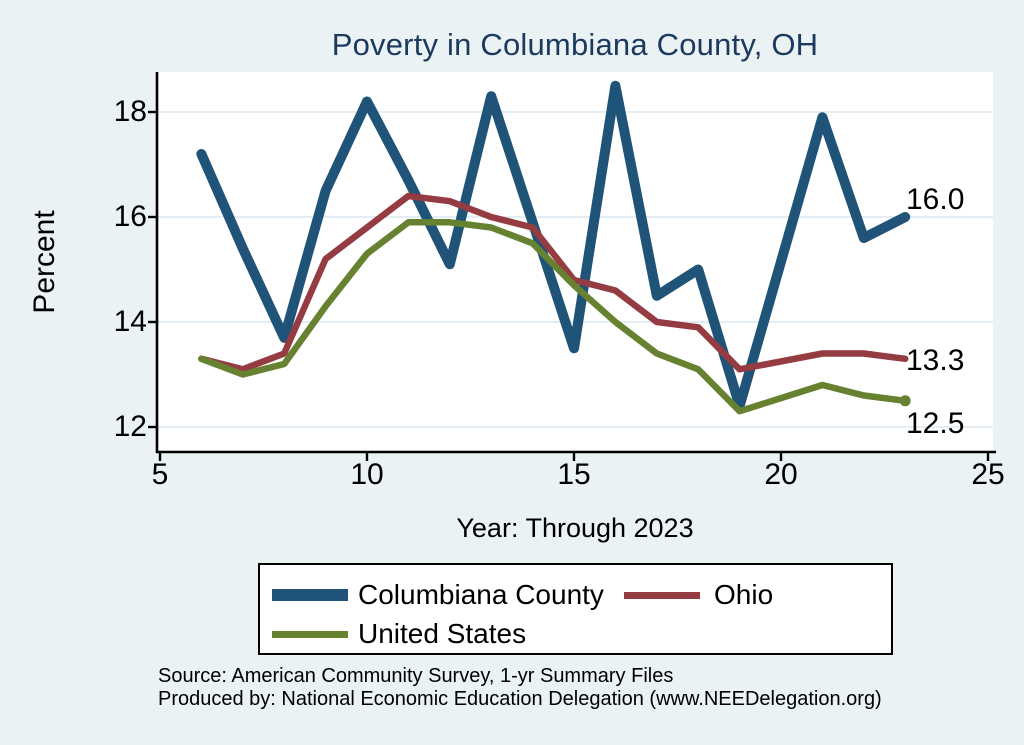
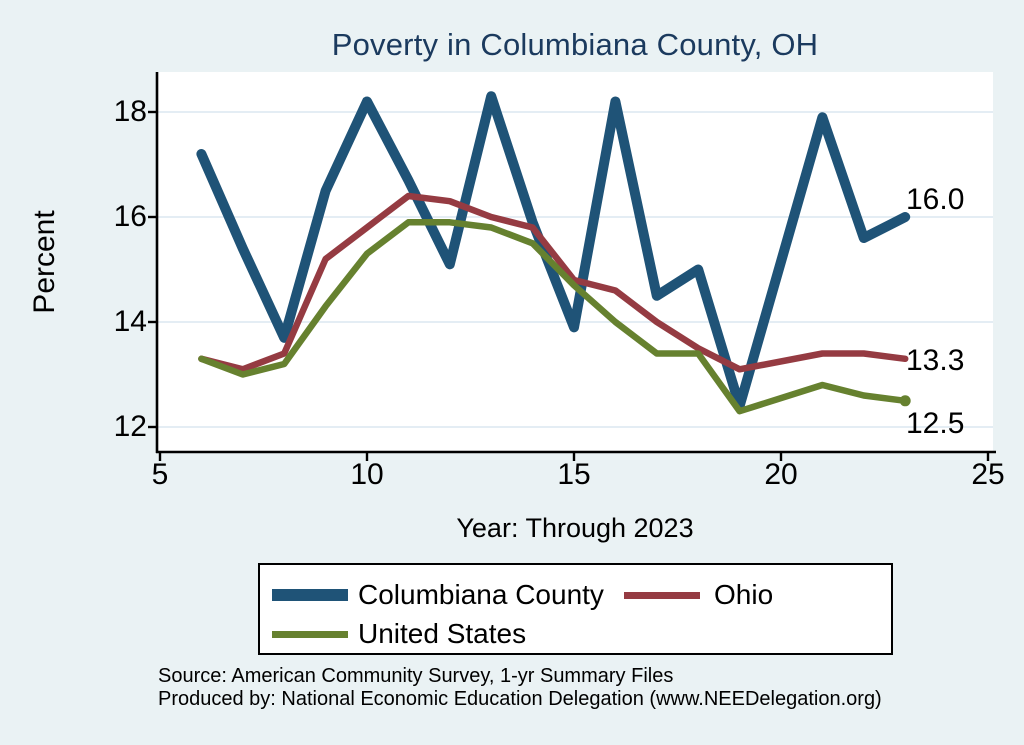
Columbiana County/15: 13.5 -> 13.9
Columbiana County/16: 18.5 -> 18.2
Ohio/18: 13.9 -> 13.5
United States/18: 13.1 -> 13.4
